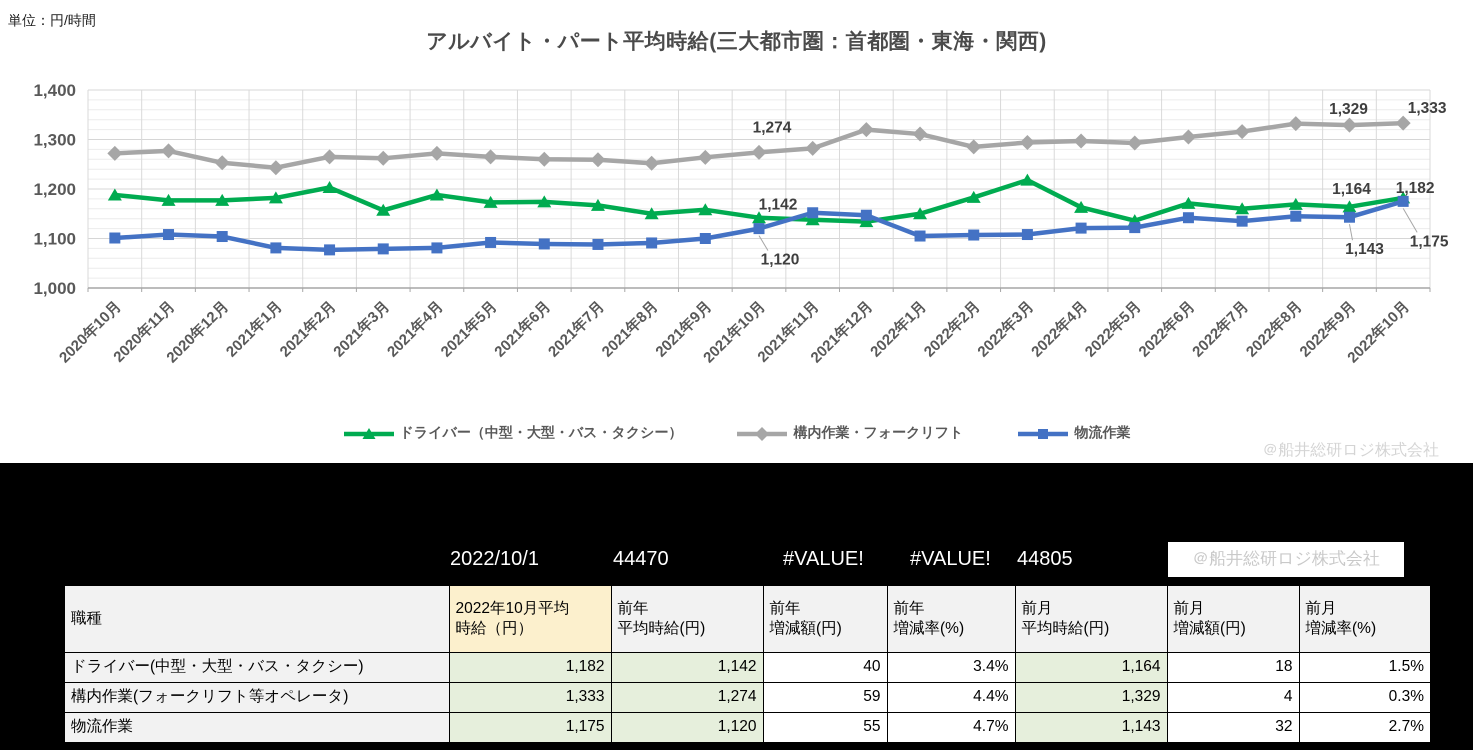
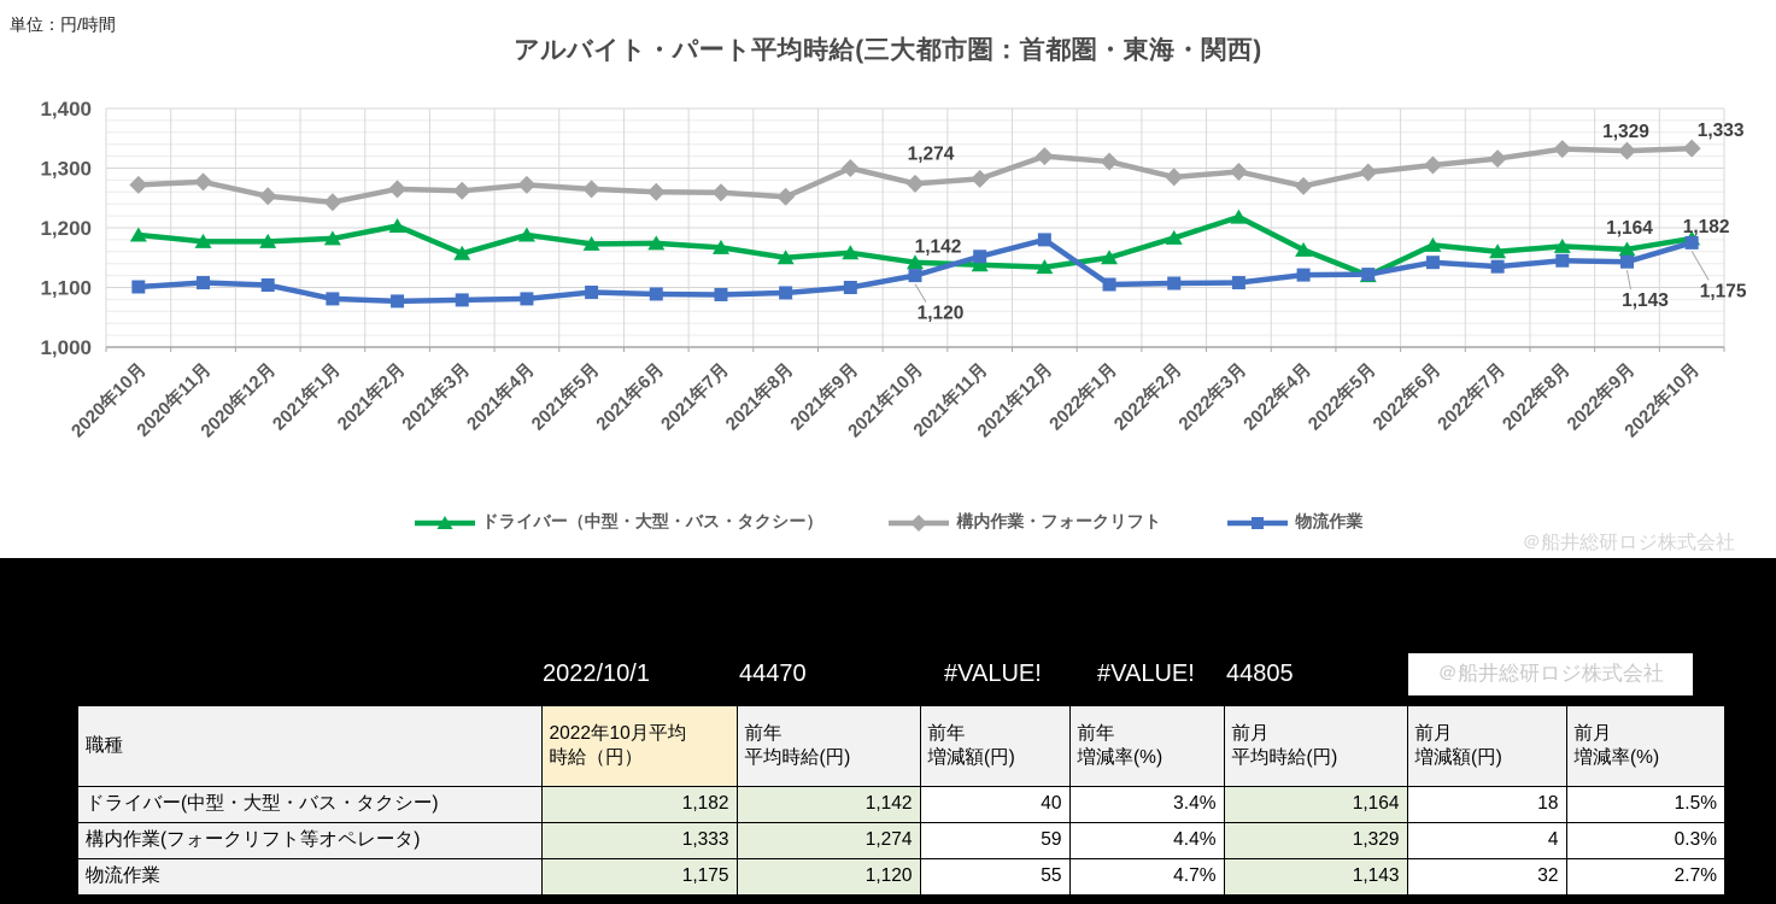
構内作業・フォークリフト/2021年9月: 1260 -> 1300
物流作業/2021年12月: 1150 -> 1180
構内作業・フォークリフト/2022年4月: 1300 -> 1270
ドライバー（中型・大型・バス・タクシー）/2022年5月: 1140 -> 1120
